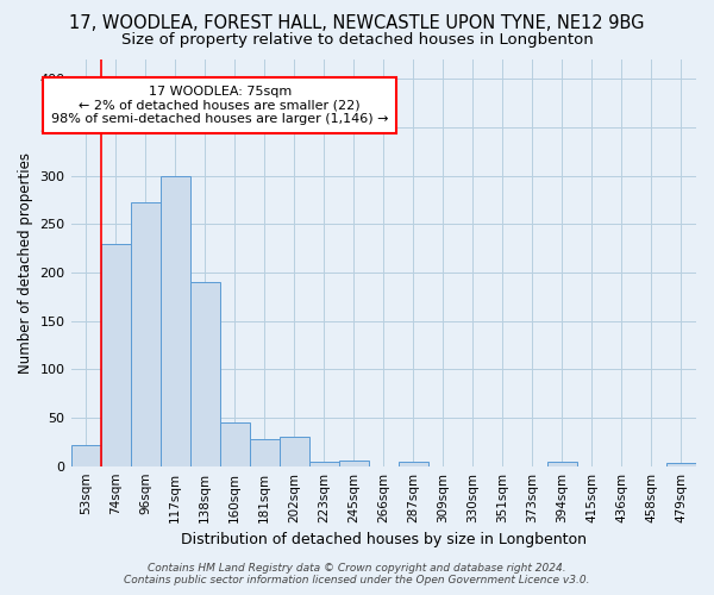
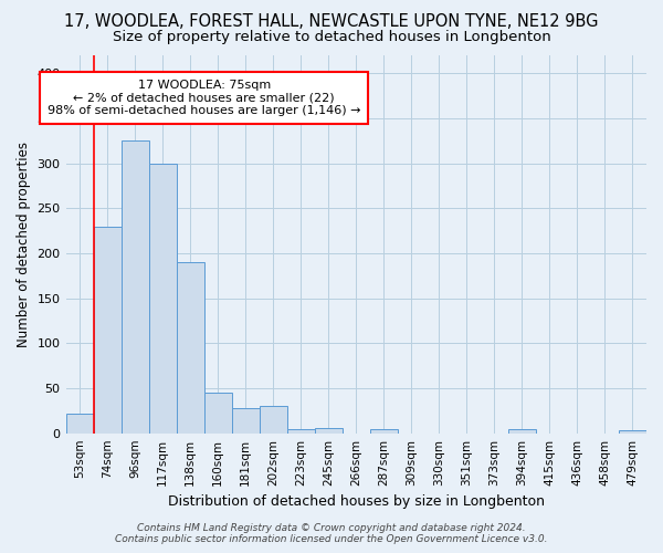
96sqm: 272 -> 325
